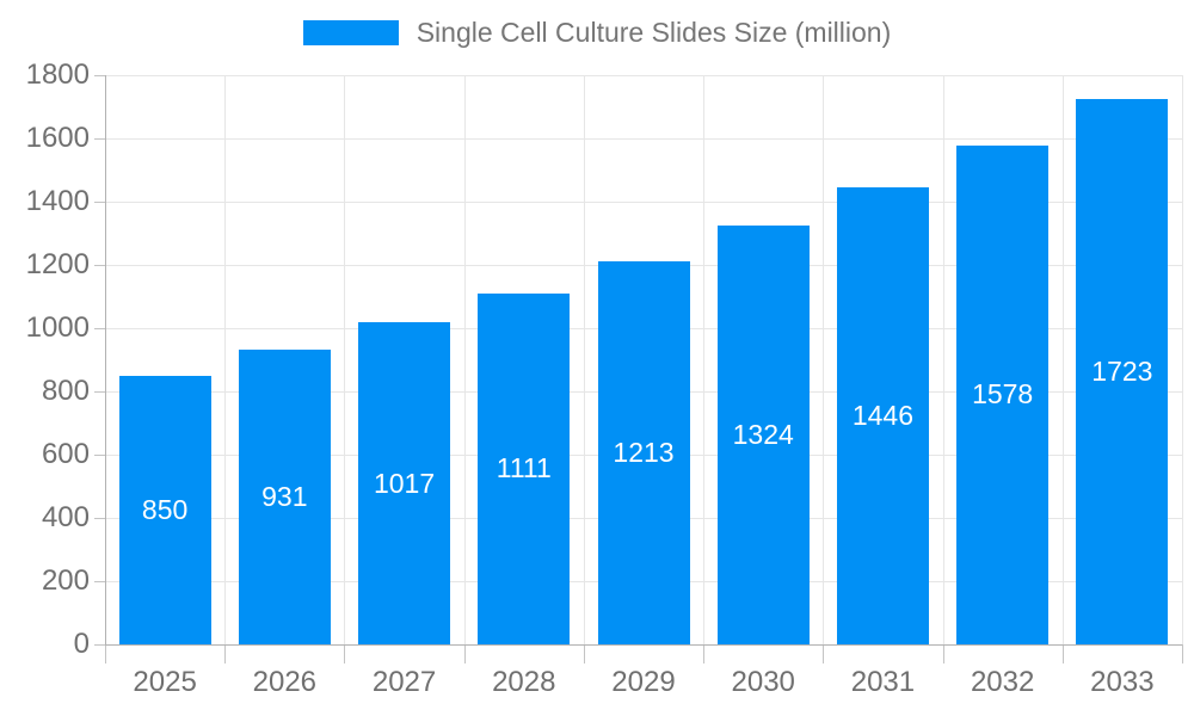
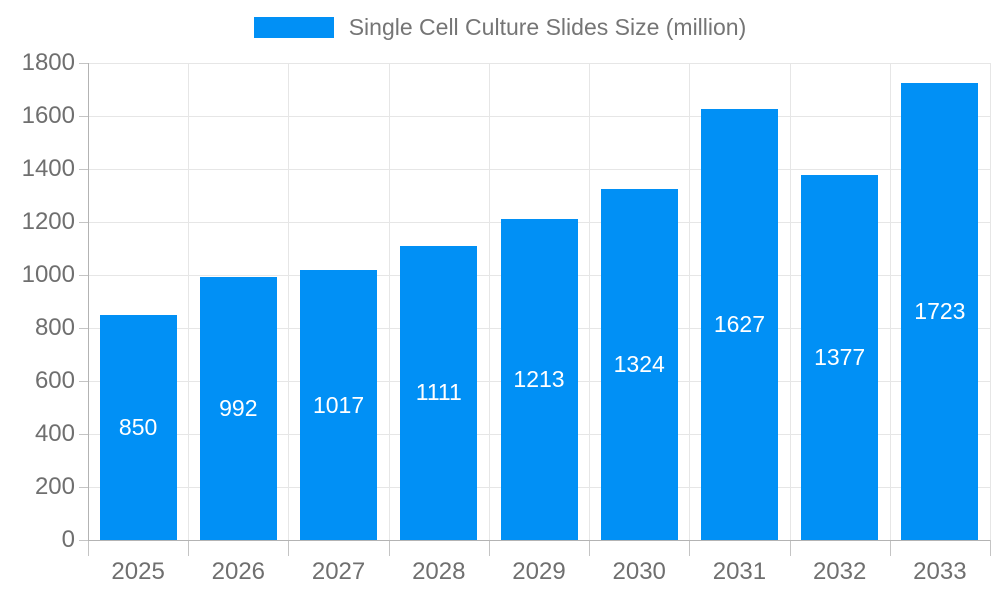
2026: 931 -> 992
2031: 1446 -> 1627
2032: 1578 -> 1377
